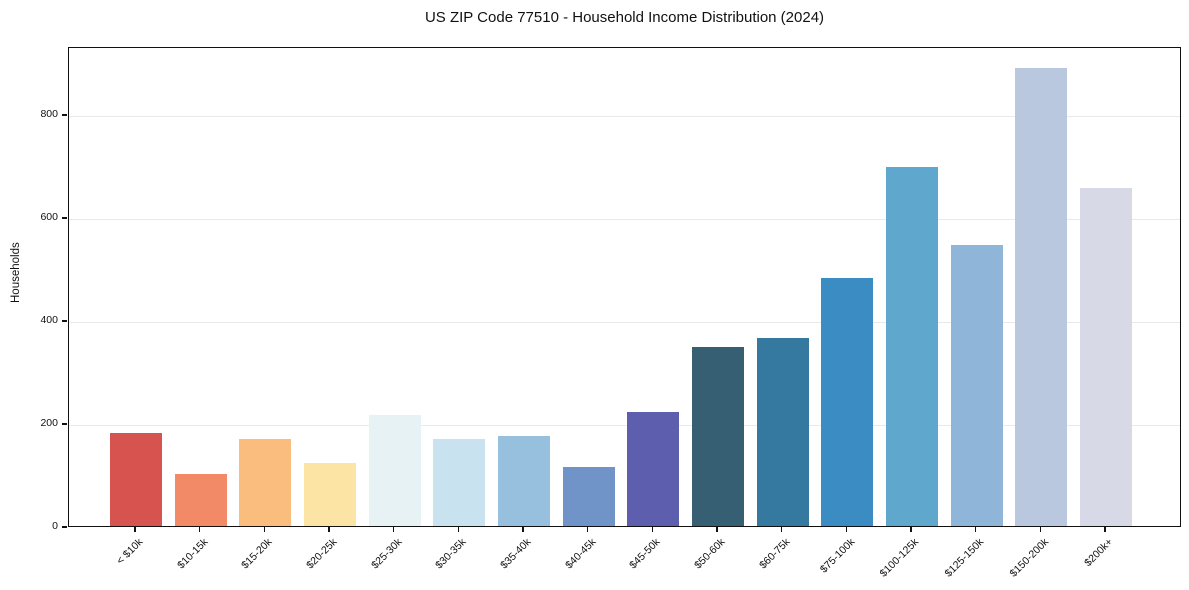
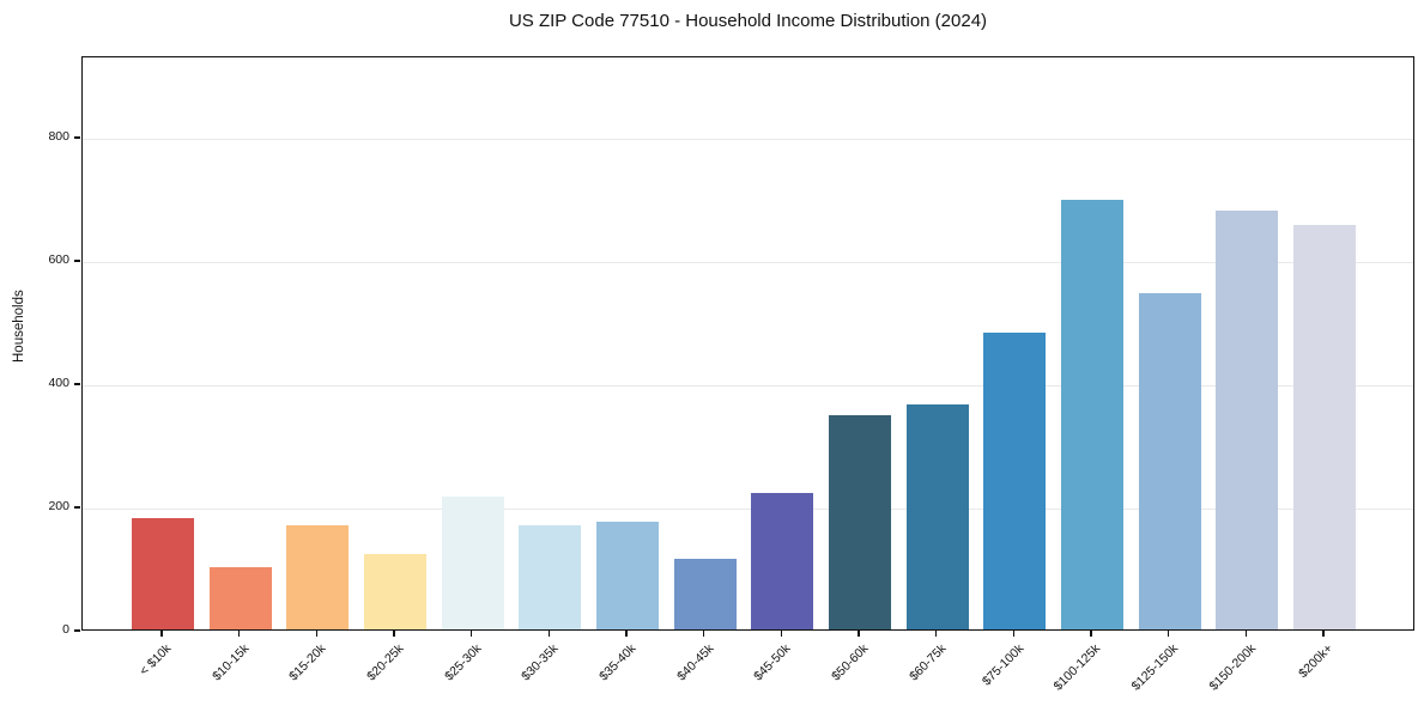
$150-200k: 890 -> 680
